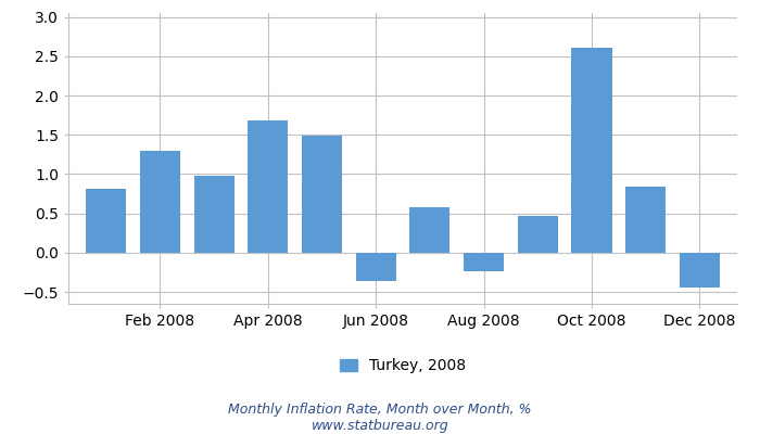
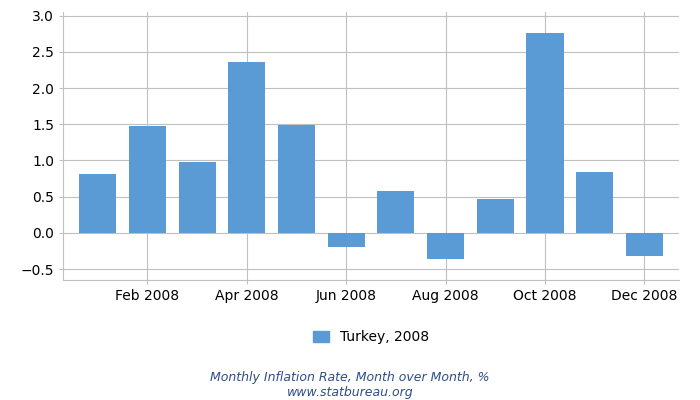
Feb 2008: 1.29 -> 1.48
Apr 2008: 1.68 -> 2.36
Jun 2008: -0.36 -> -0.20
Aug 2008: -0.24 -> -0.36
Oct 2008: 2.61 -> 2.76
Dec 2008: -0.44 -> -0.32
